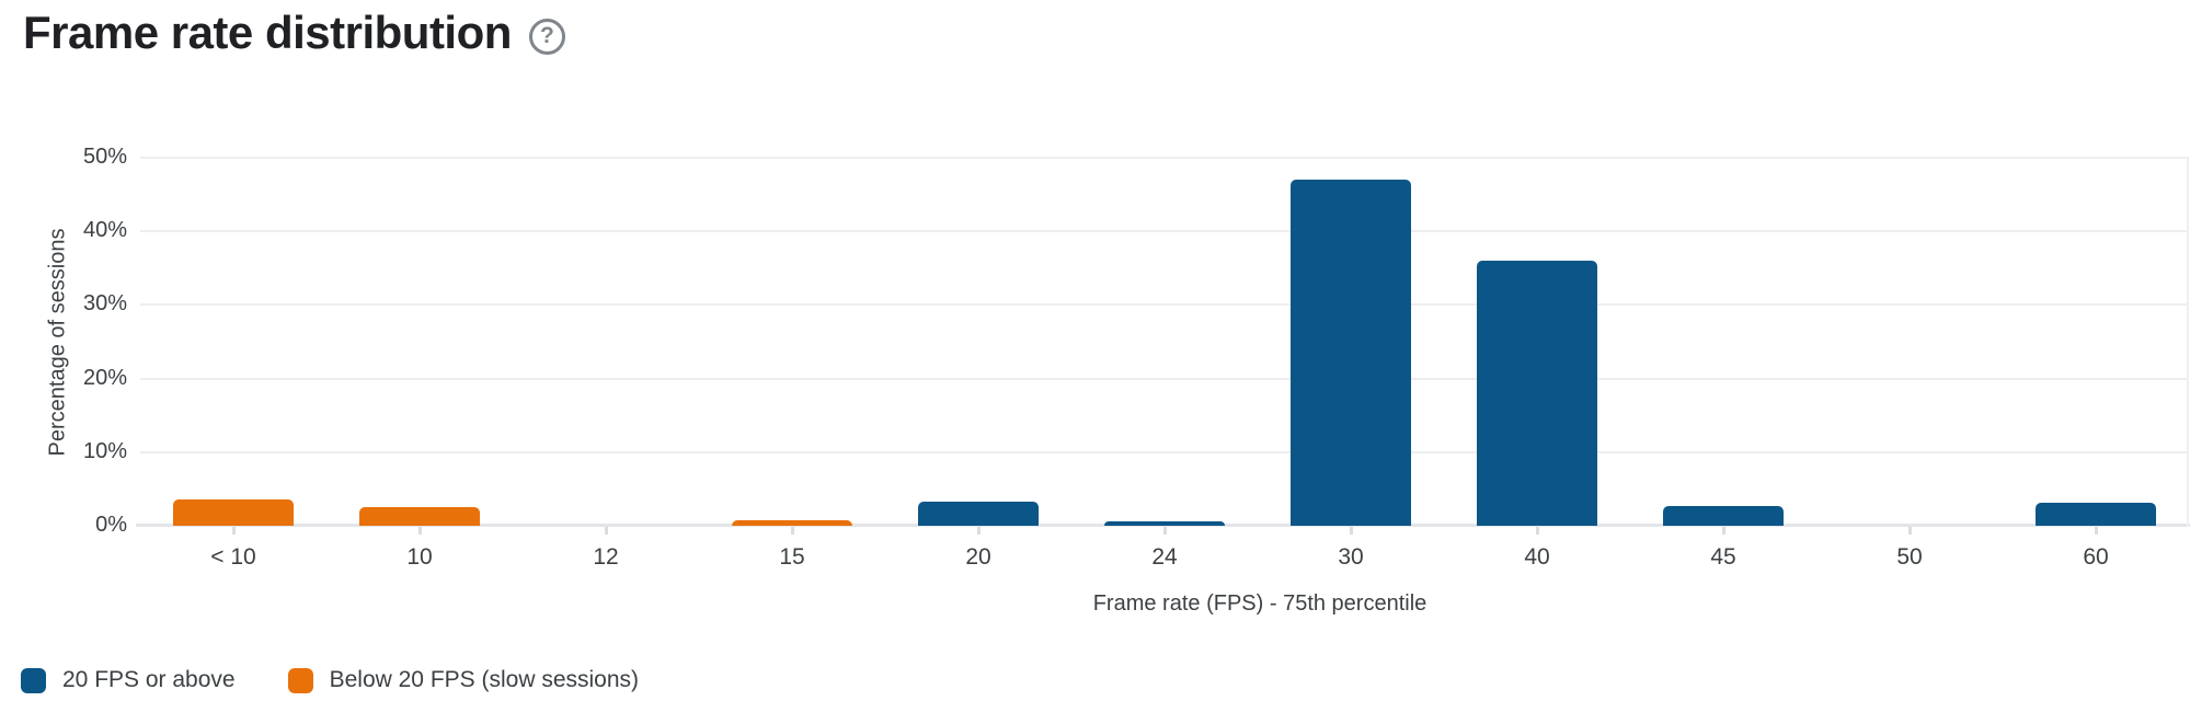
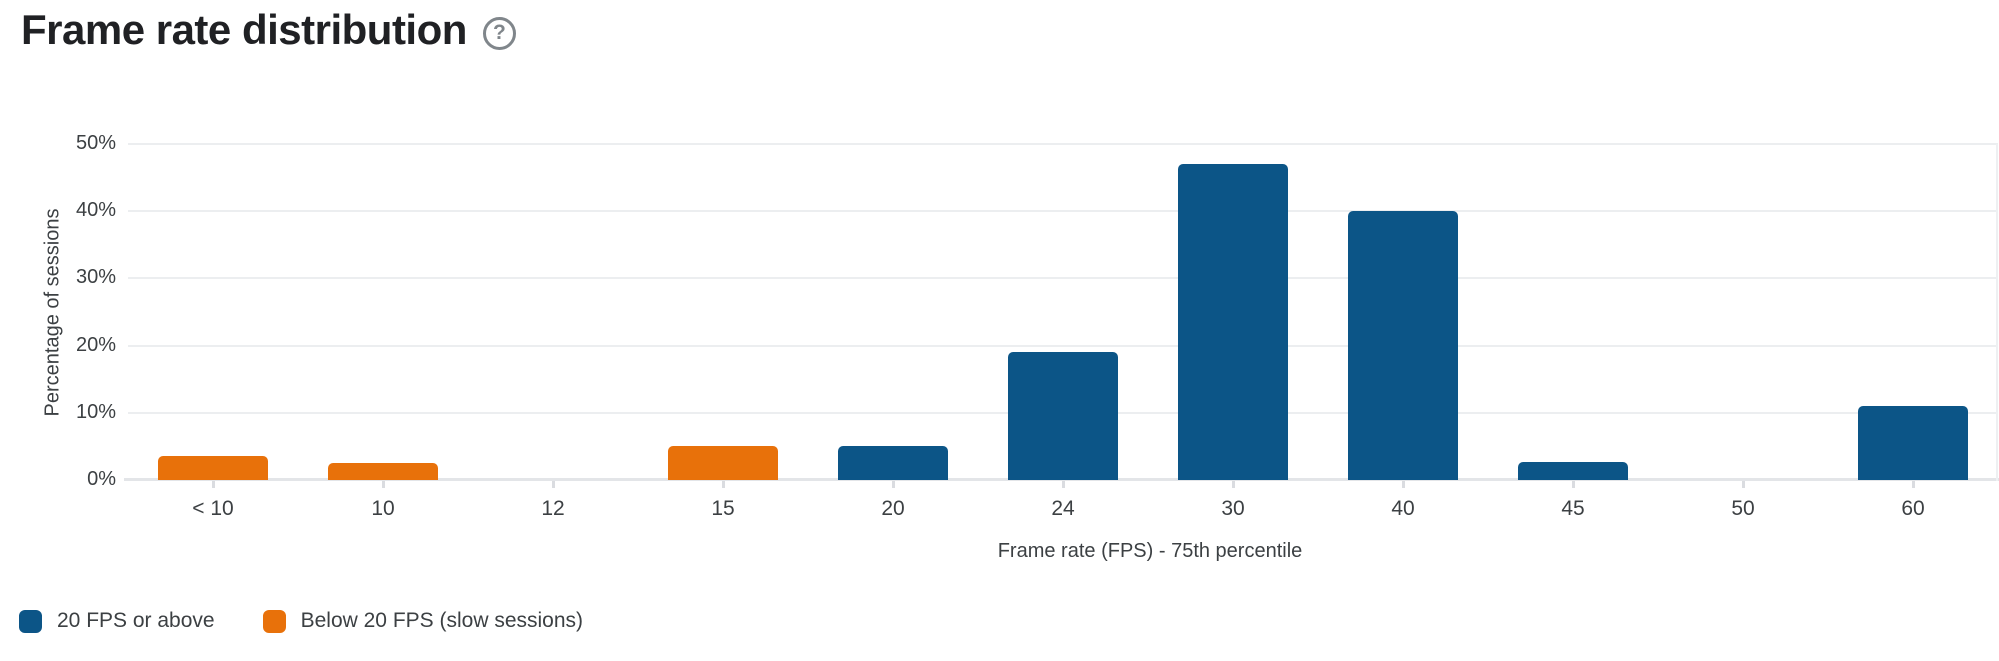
Below 20 FPS (slow sessions)/15: 1% -> 5%
20 FPS or above/20: 3% -> 5%
20 FPS or above/24: 1% -> 19%
20 FPS or above/40: 36% -> 40%
20 FPS or above/60: 3% -> 11%
